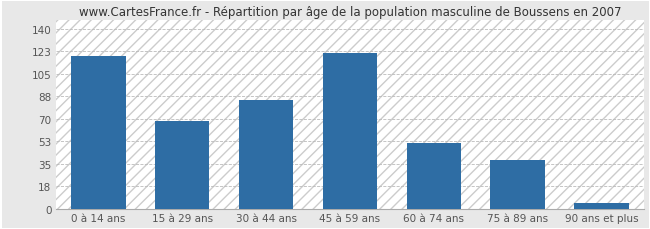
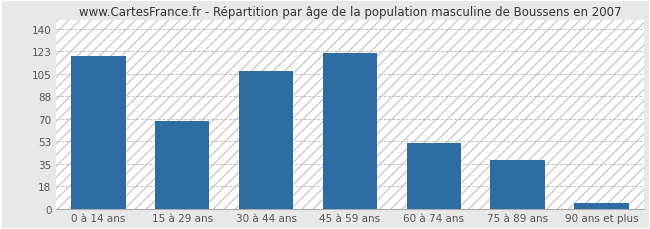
30 à 44 ans: 85 -> 107
